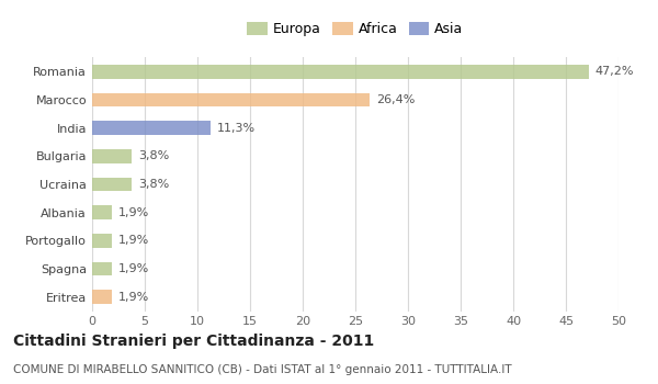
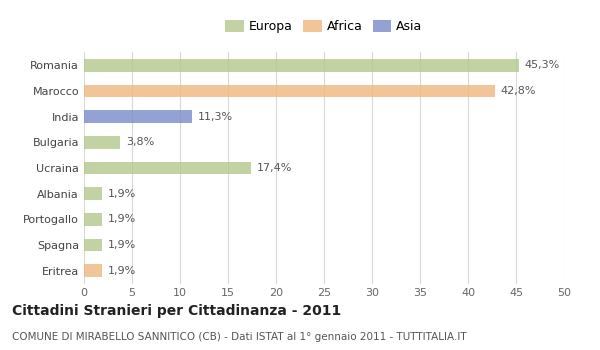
Romania: 47,2% -> 45,3%
Marocco: 26,4% -> 42,8%
Ucraina: 3,8% -> 17,4%
